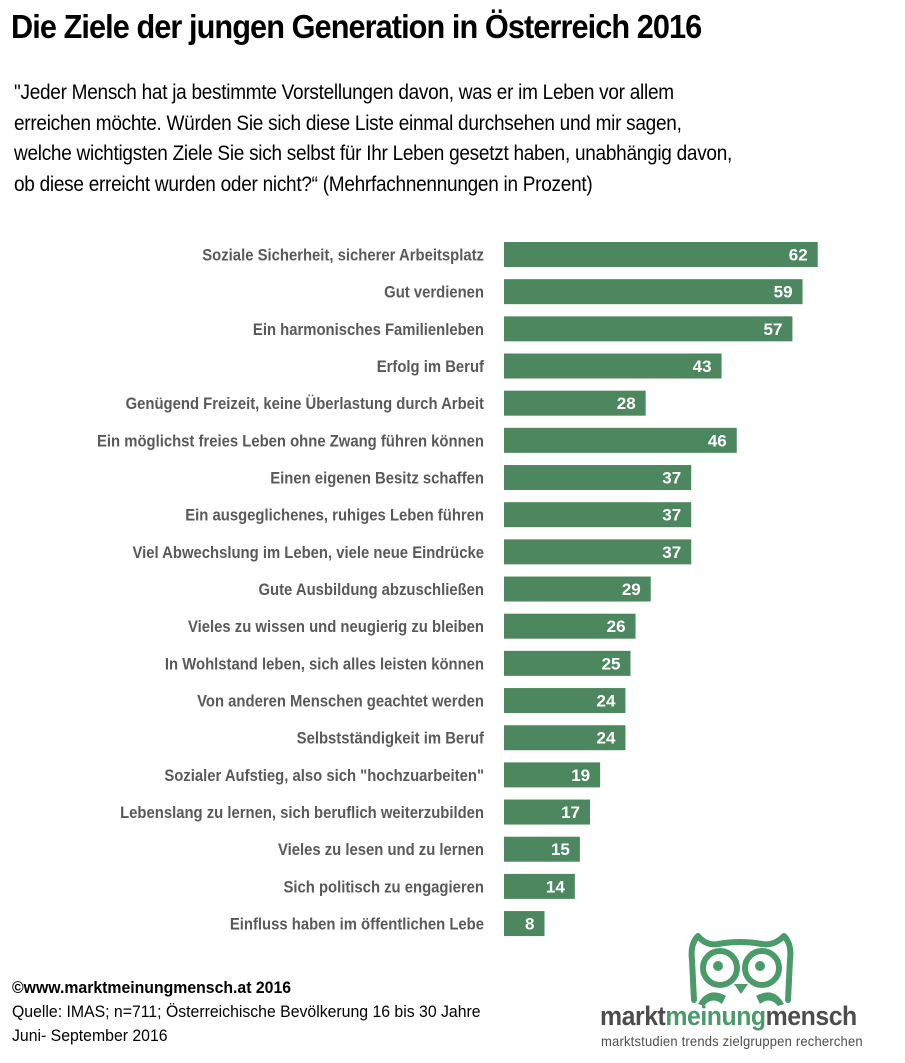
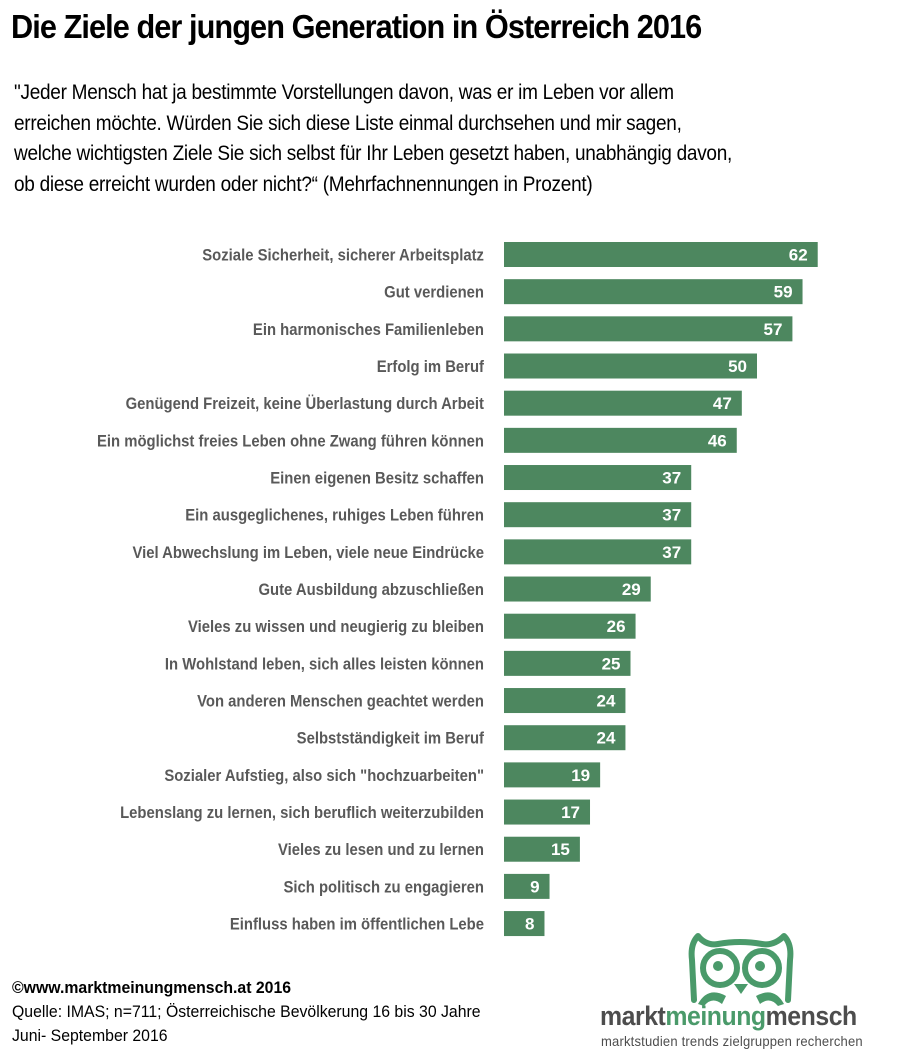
Erfolg im Beruf: 43 -> 50
Genügend Freizeit, keine Überlastung durch Arbeit: 28 -> 47
Sich politisch zu engagieren: 14 -> 9
